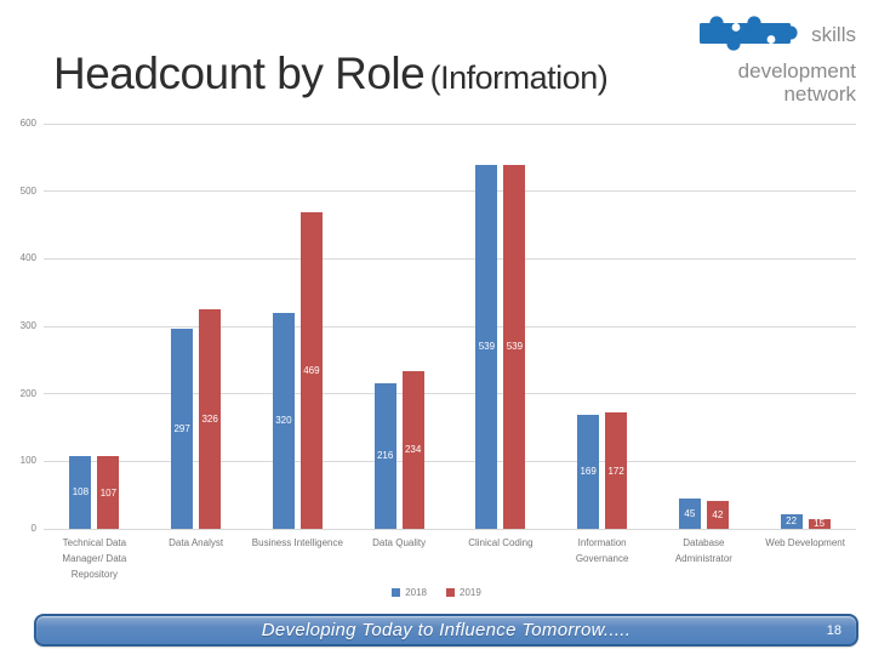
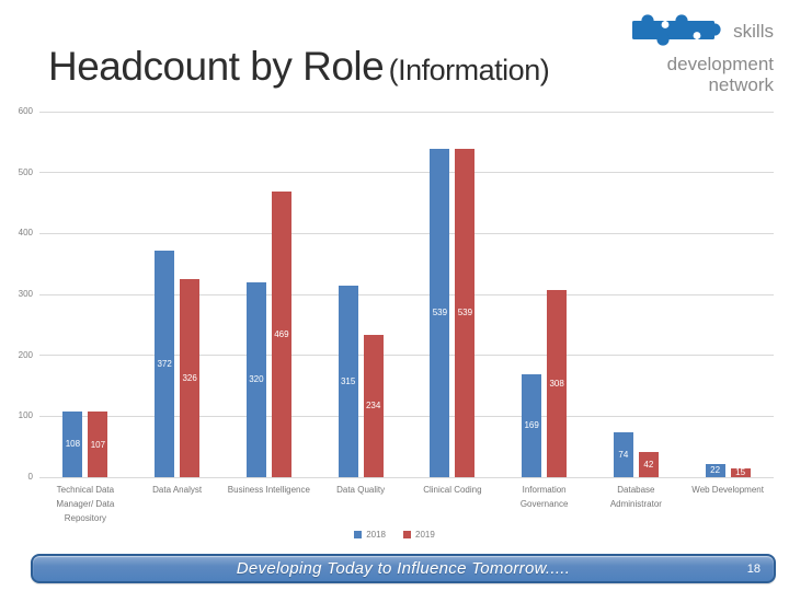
2018/Data Analyst: 297 -> 372
2018/Data Quality: 216 -> 315
2019/Information Governance: 172 -> 308
2018/Database Administrator: 45 -> 74
